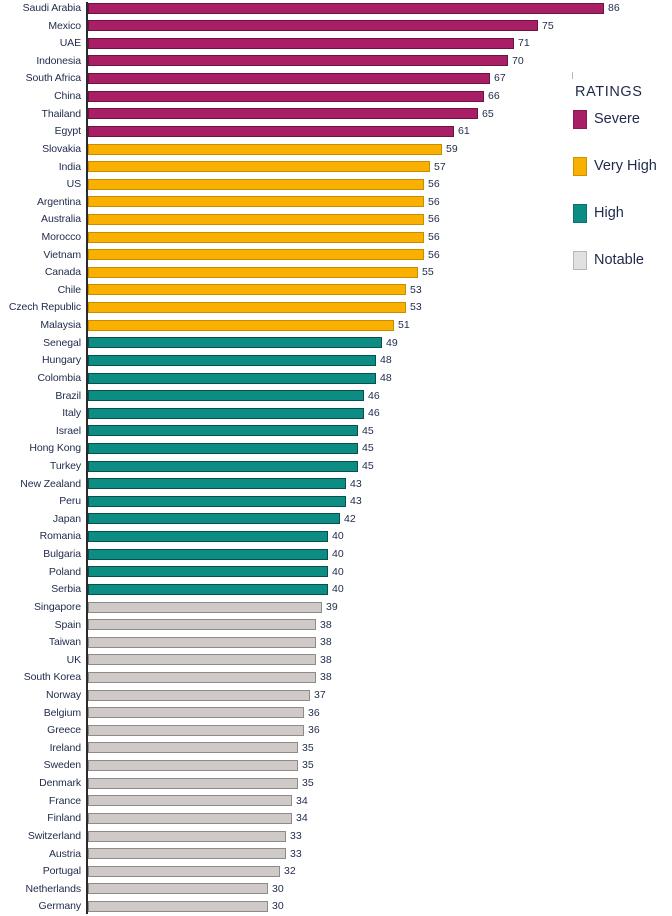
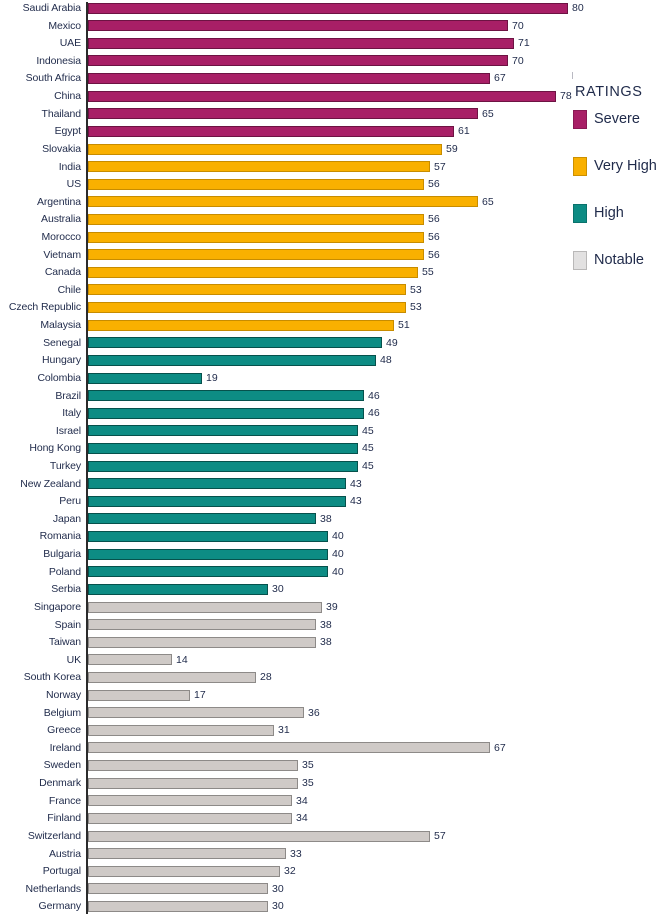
Saudi Arabia: 86 -> 80
Mexico: 75 -> 70
China: 66 -> 78
Argentina: 56 -> 65
Colombia: 48 -> 19
Japan: 42 -> 38
Serbia: 40 -> 30
UK: 38 -> 14
South Korea: 38 -> 28
Norway: 37 -> 17
Greece: 36 -> 31
Ireland: 35 -> 67
Switzerland: 33 -> 57
